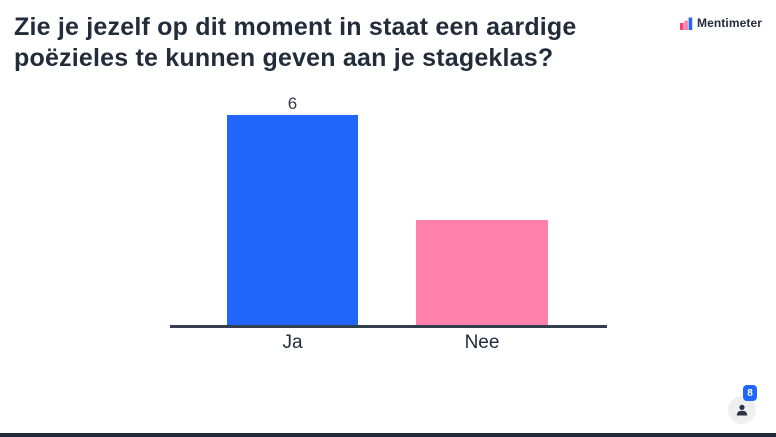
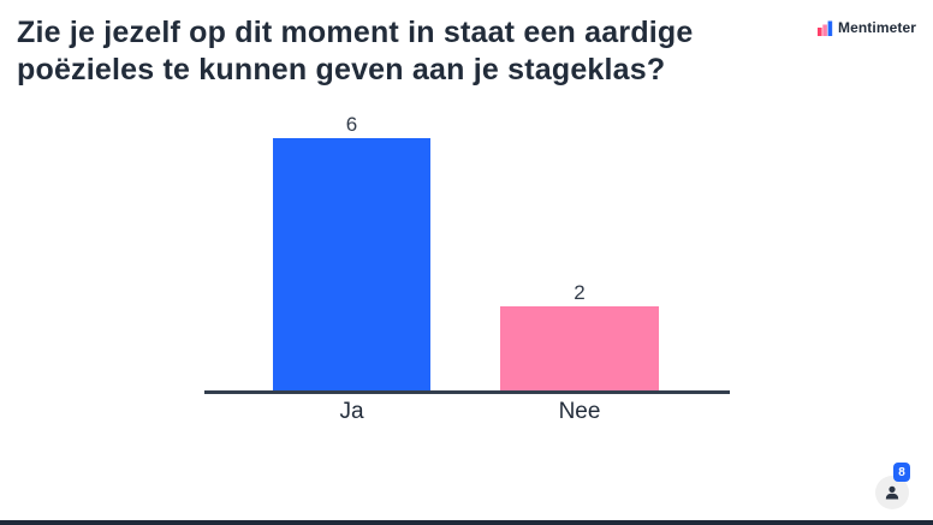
Nee: 3 -> 2
